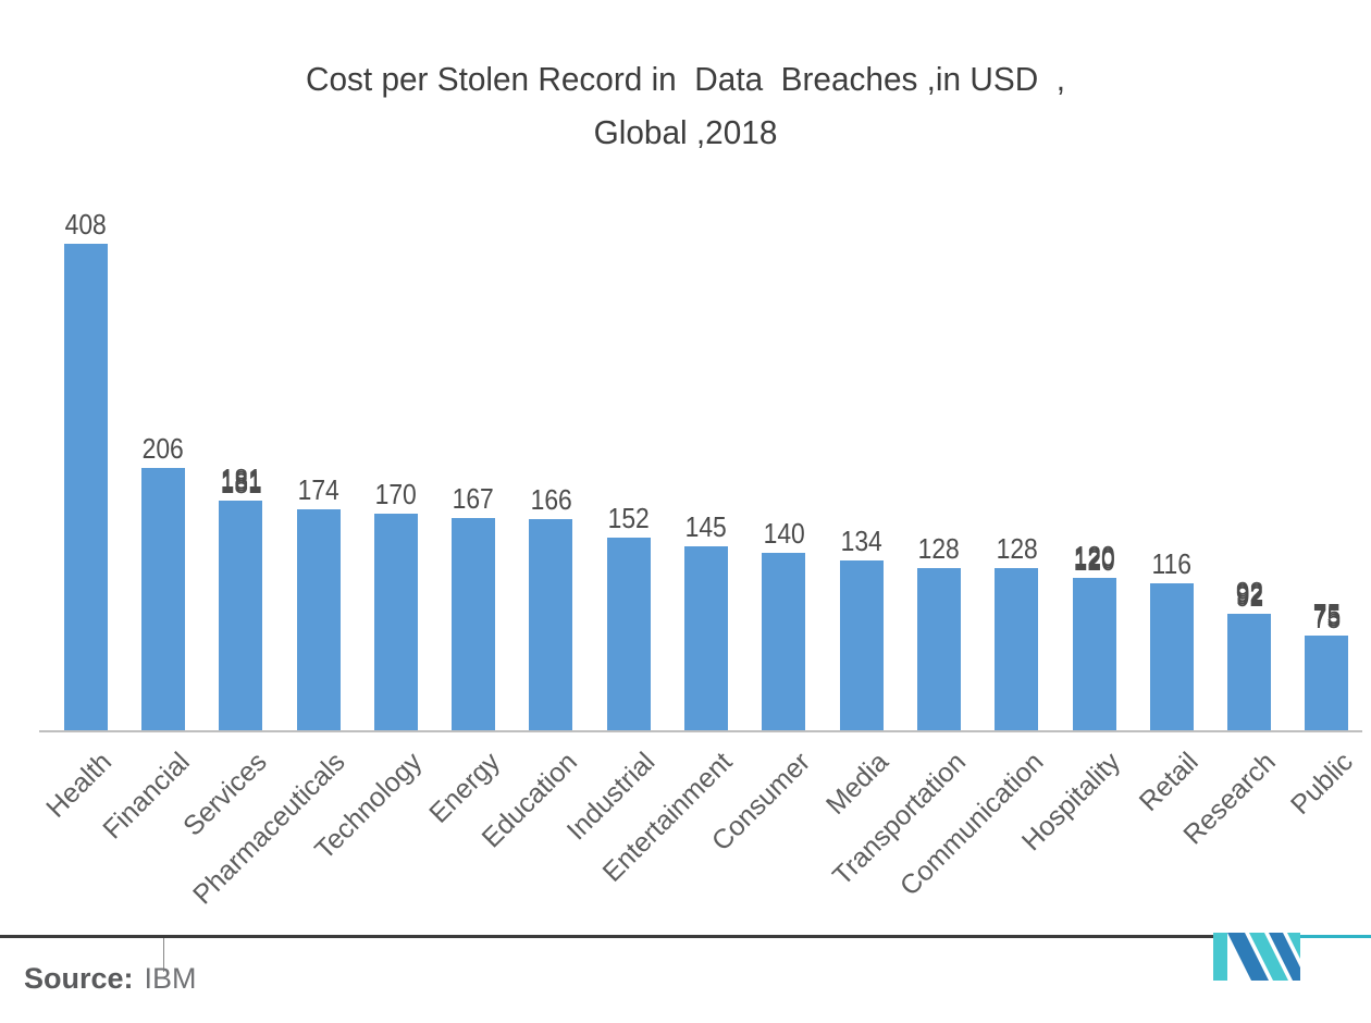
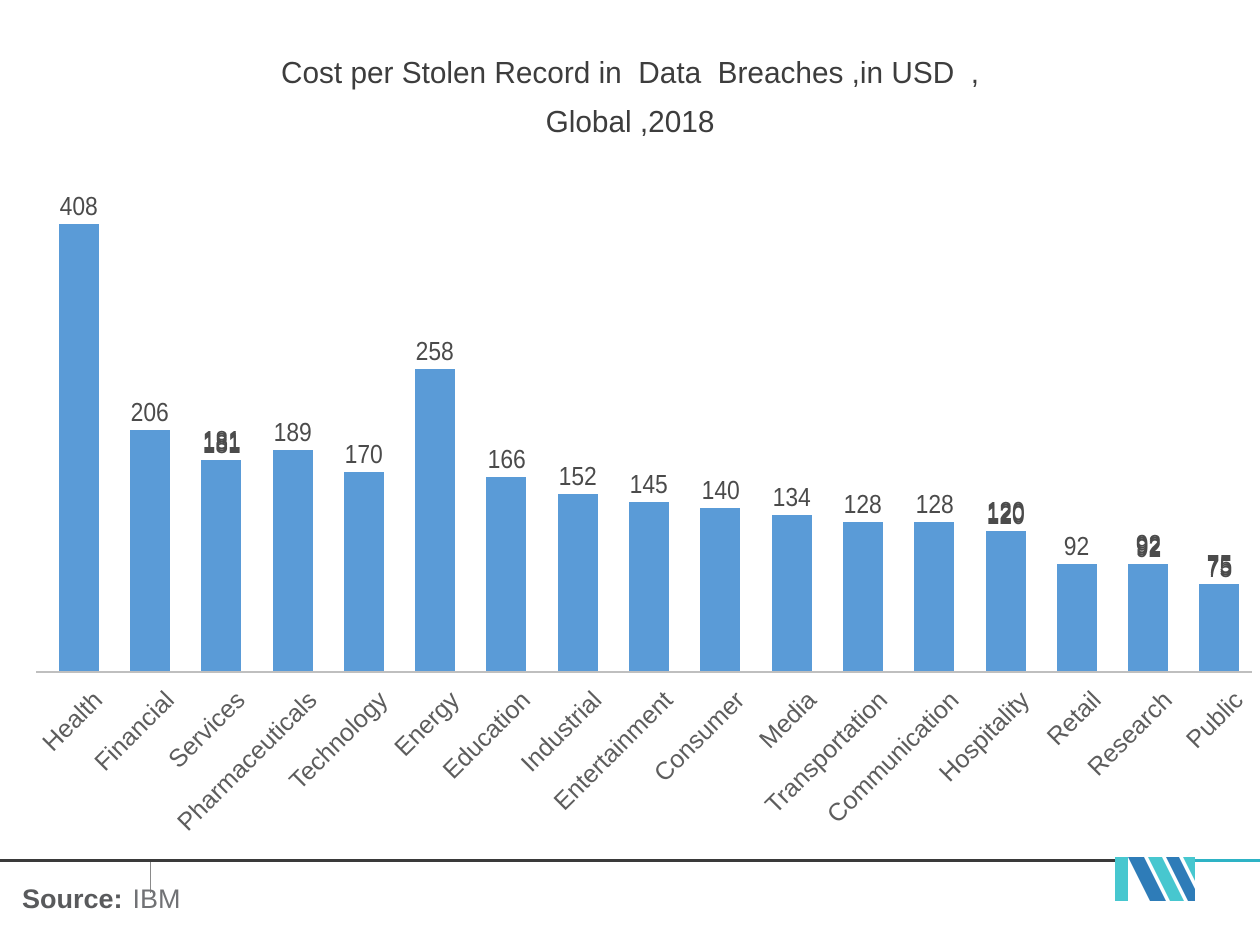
Pharmaceuticals: 174 -> 189
Energy: 167 -> 258
Retail: 116 -> 92
